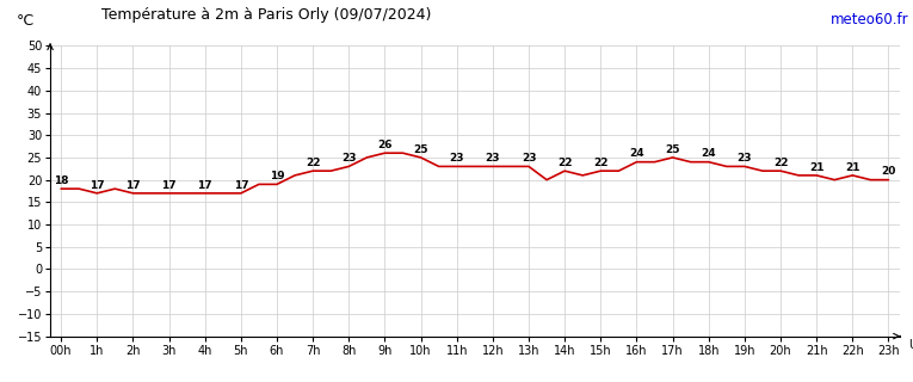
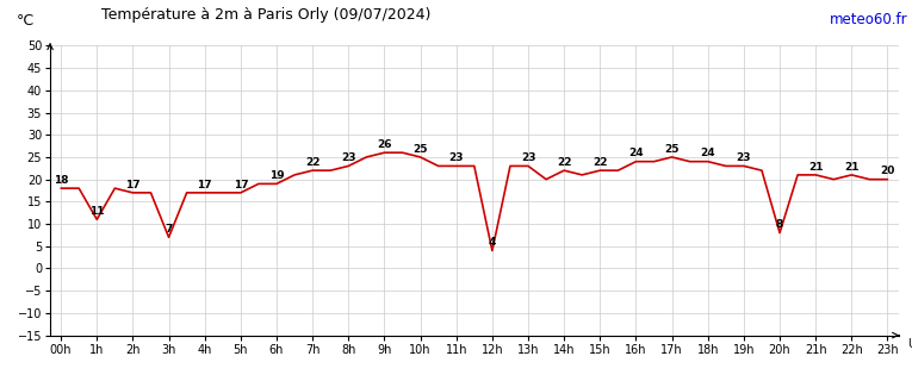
1h: 17 -> 11
3h: 17 -> 7
12h: 23 -> 4
20h: 22 -> 8
